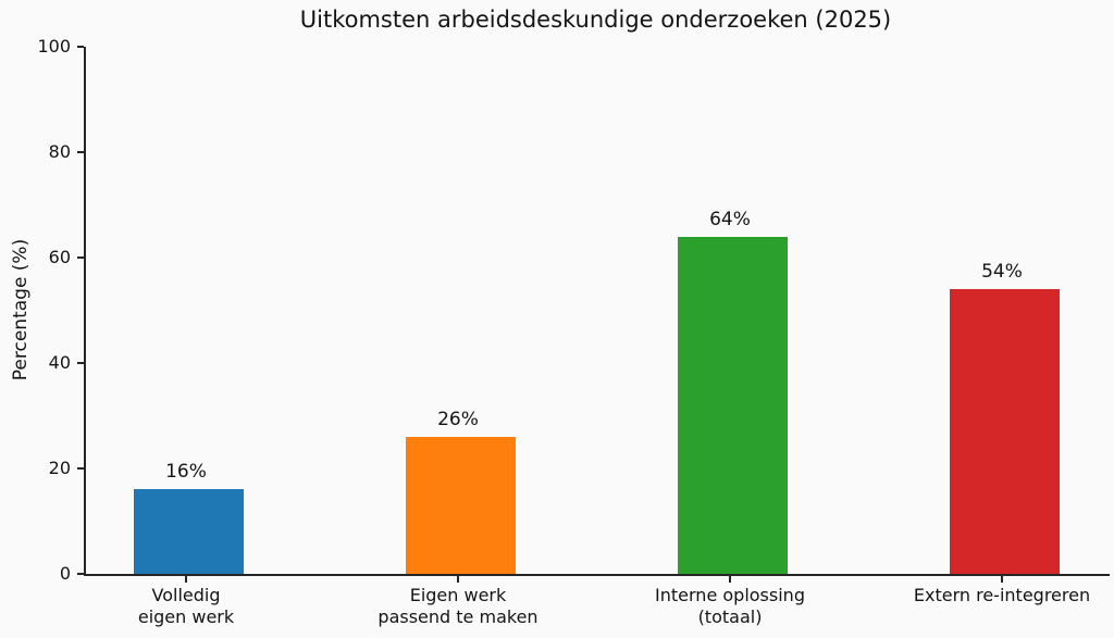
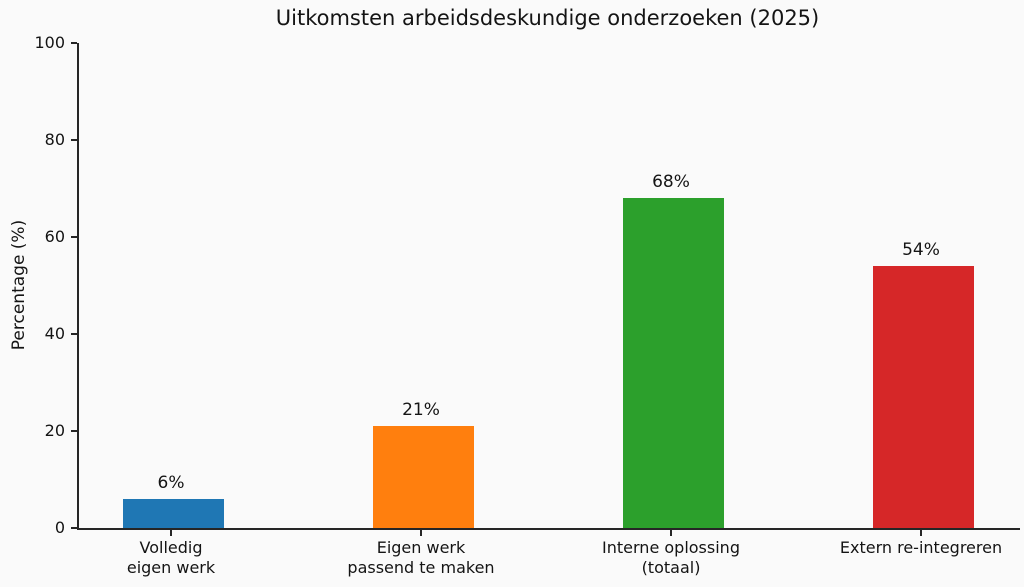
Volledig eigen werk: 16% -> 6%
Eigen werk passend te maken: 26% -> 21%
Interne oplossing (totaal): 64% -> 68%
